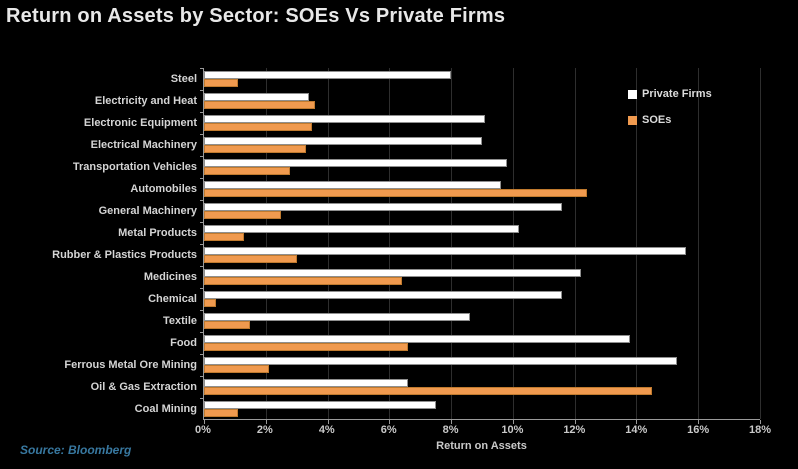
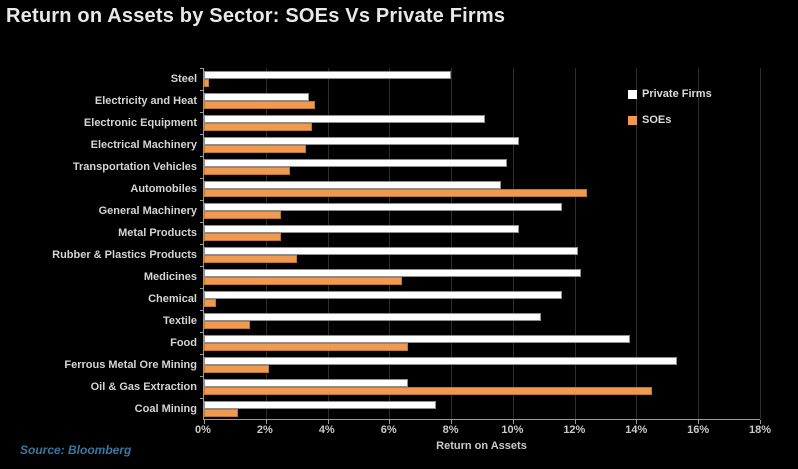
SOEs/Steel: 1.1% -> 0.1%
Private Firms/Electrical Machinery: 9.0% -> 10.2%
SOEs/Metal Products: 1.3% -> 2.5%
Private Firms/Rubber & Plastics Products: 15.6% -> 12.1%
Private Firms/Textile: 8.6% -> 10.9%
